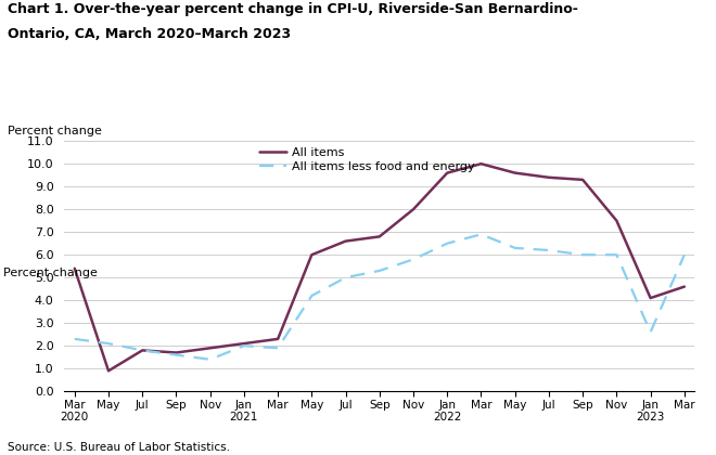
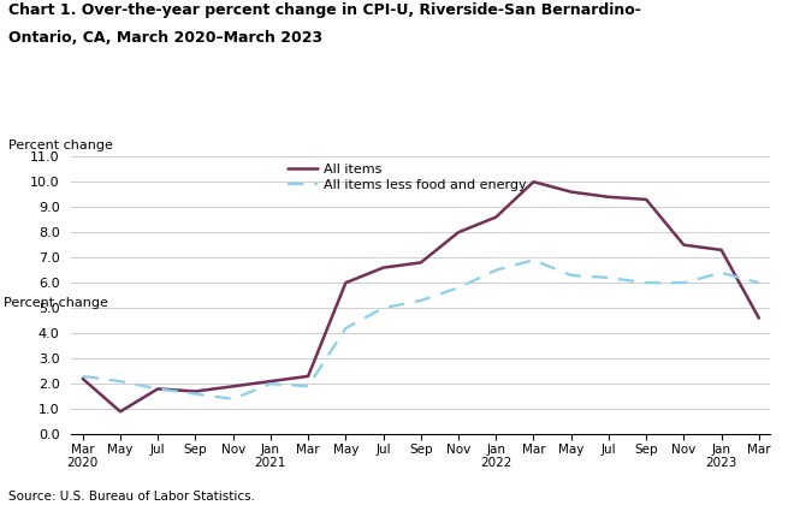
All items/Mar 2020: 5.4 -> 2.2
All items/Jan 2022: 9.6 -> 8.6
All items/Jan 2023: 4.1 -> 7.3
All items less food and energy/Jan 2023: 2.6 -> 6.4
